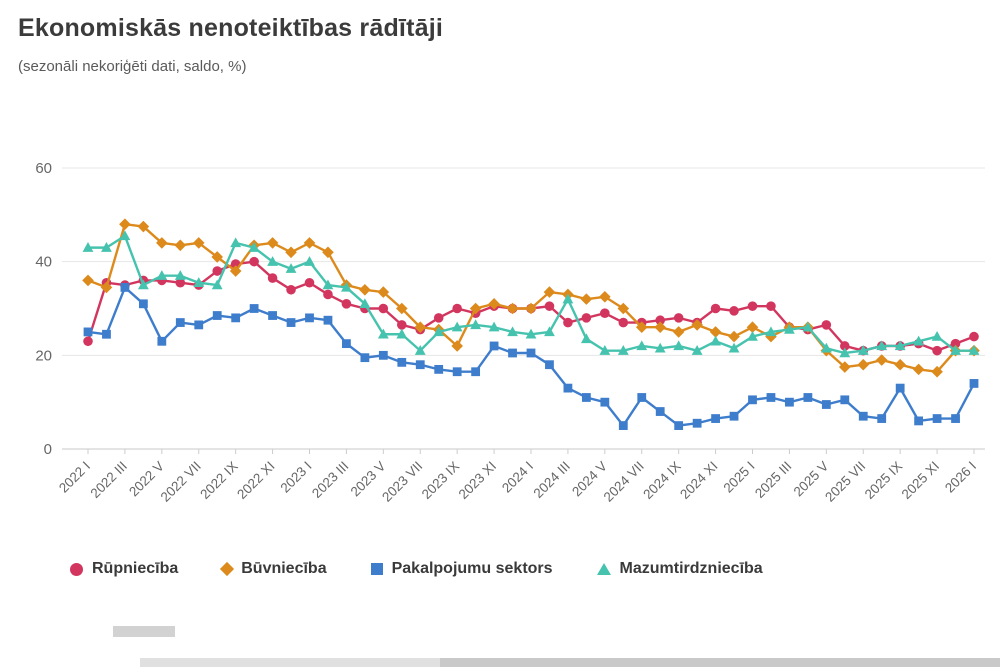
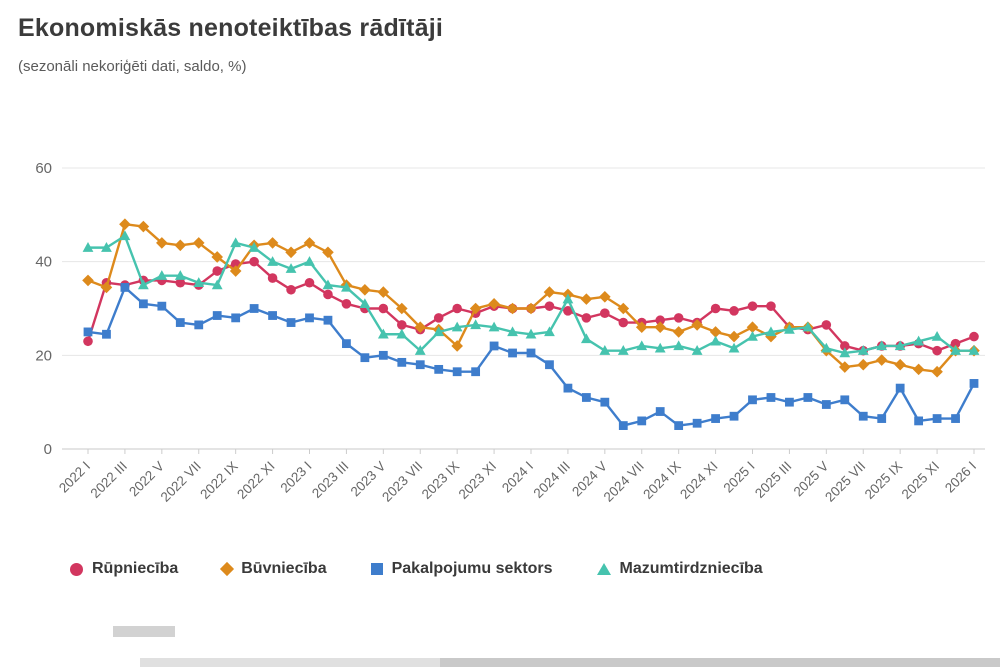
Pakalpojumu sektors/2022 V: 23 -> 30
Rūpniecība/2024 III: 27 -> 30
Pakalpojumu sektors/2024 VII: 11 -> 6
